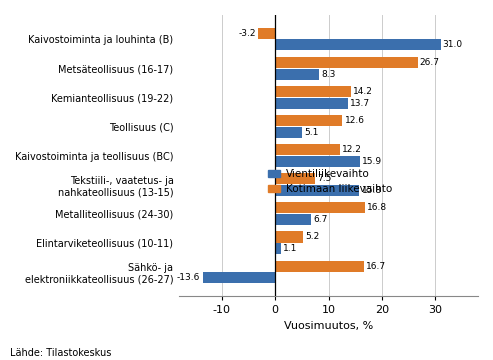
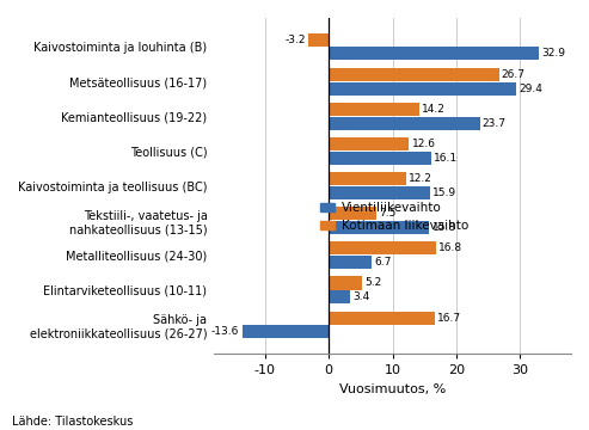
Vientiliikevaihto/Kaivostoiminta ja louhinta (B): 31.0 -> 32.9
Vientiliikevaihto/Metsäteollisuus (16-17): 8.3 -> 29.4
Vientiliikevaihto/Kemianteollisuus (19-22): 13.7 -> 23.7
Vientiliikevaihto/Teollisuus (C): 5.1 -> 16.1
Vientiliikevaihto/Elintarviketeollisuus (10-11): 1.1 -> 3.4
